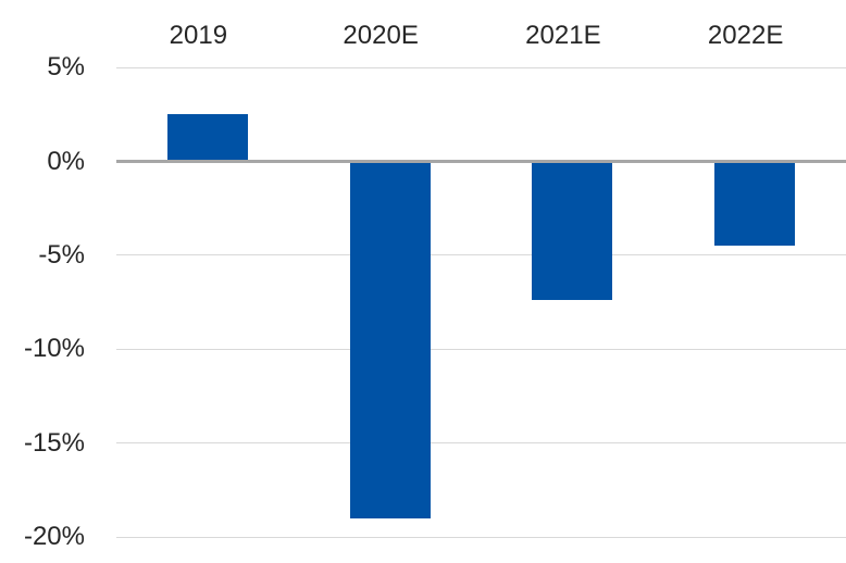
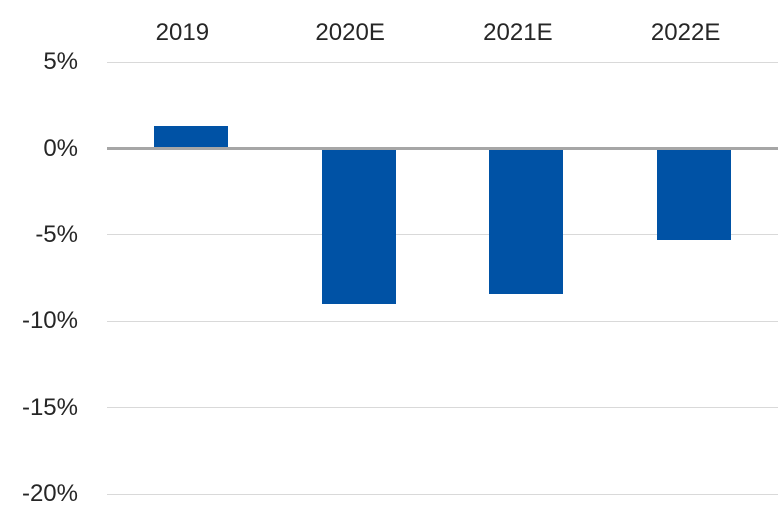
2019: 2.5% -> 1.3%
2020E: -19.0% -> -9.0%
2021E: -7.4% -> -8.4%
2022E: -4.5% -> -5.3%
